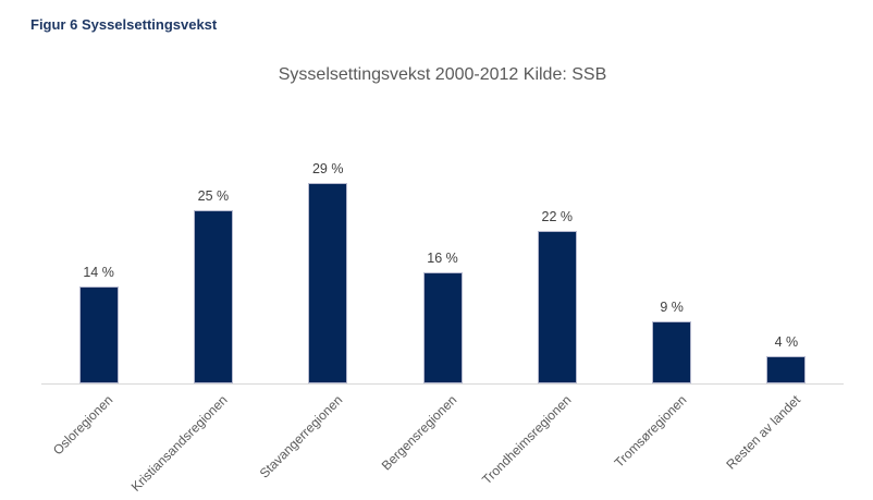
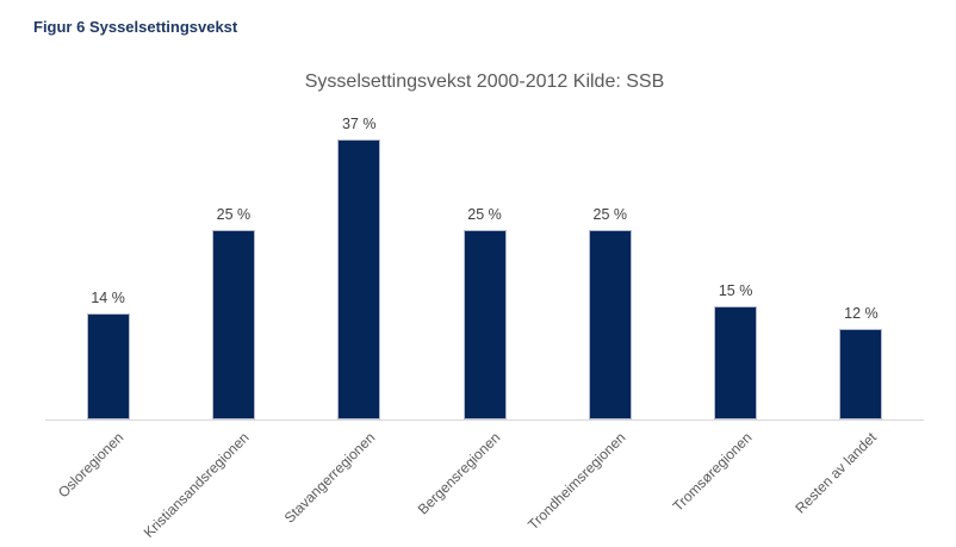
Stavangerregionen: 29 -> 37
Bergensregionen: 16 -> 25
Trondheimsregionen: 22 -> 25
Tromsøregionen: 9 -> 15
Resten av landet: 4 -> 12
